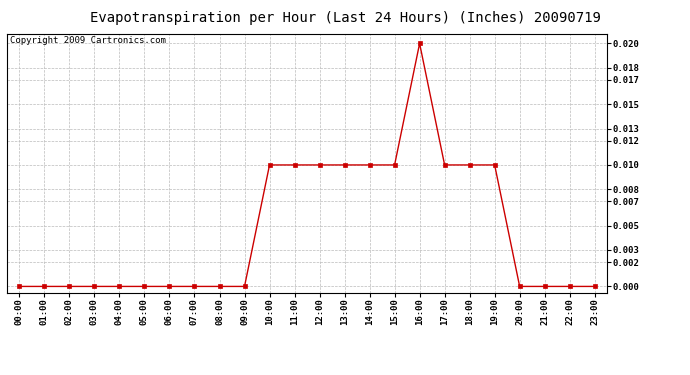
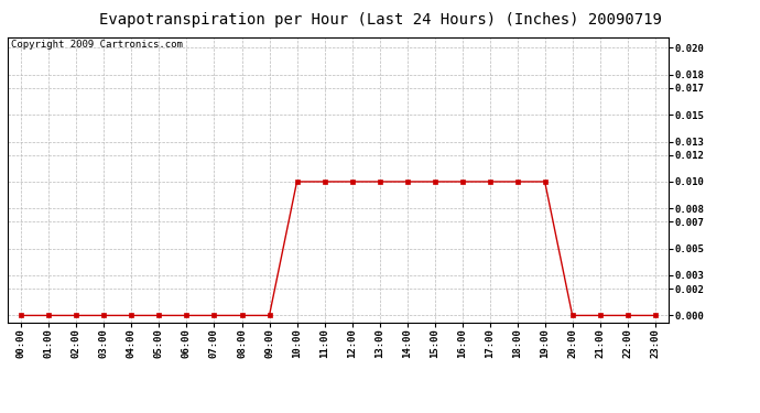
16:00: 0.02 -> 0.01
